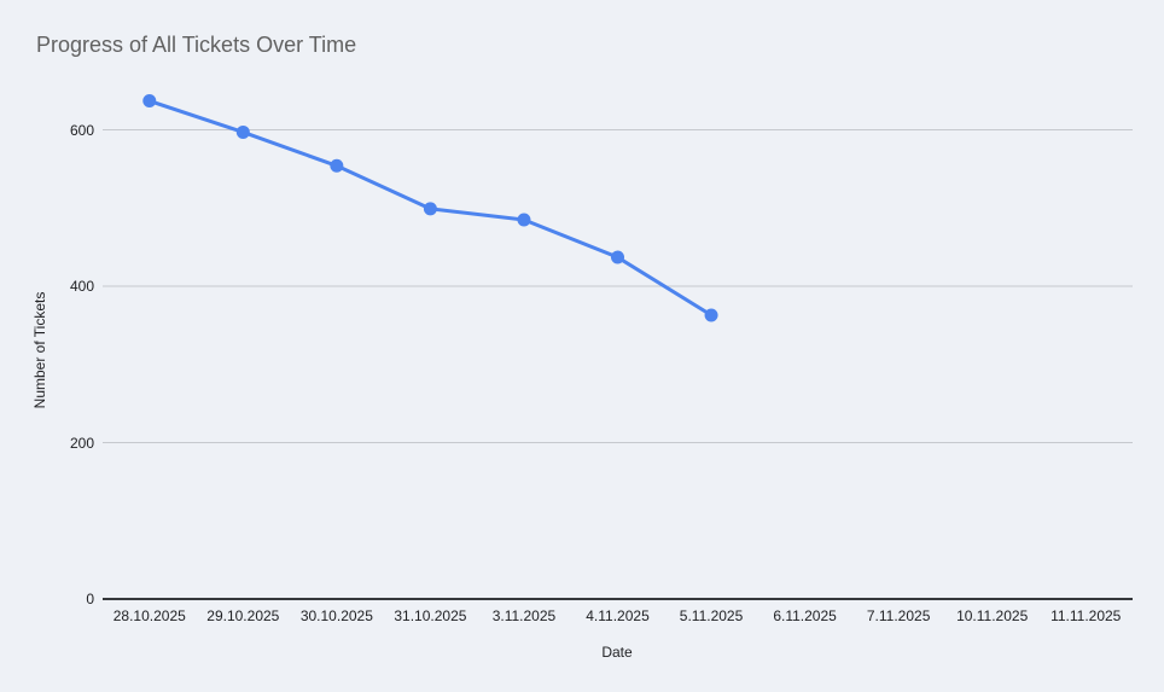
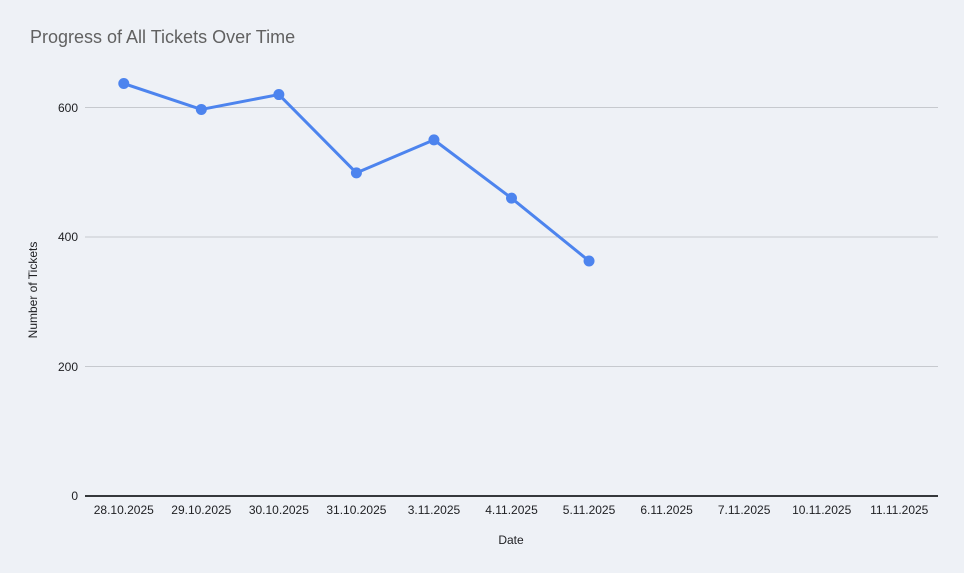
30.10.2025: 550 -> 620
3.11.2025: 480 -> 550
4.11.2025: 440 -> 460
